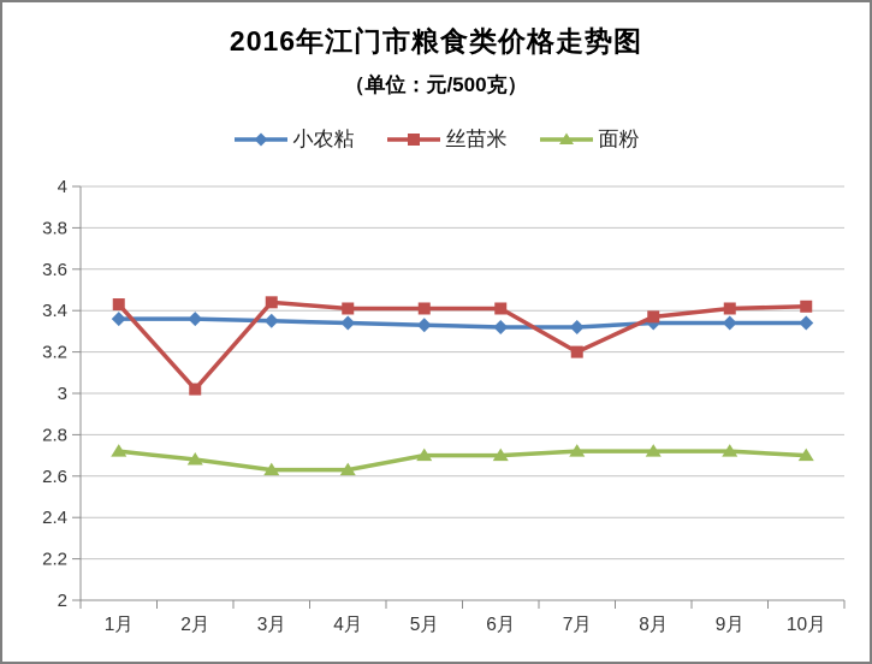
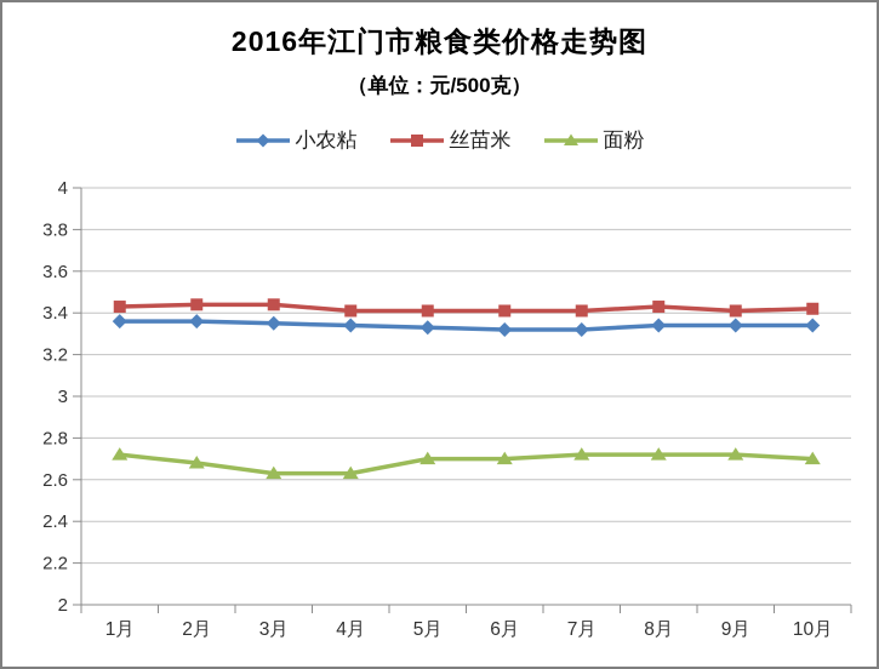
丝苗米/2月: 3.02 -> 3.44
丝苗米/7月: 3.20 -> 3.41
丝苗米/8月: 3.37 -> 3.43
